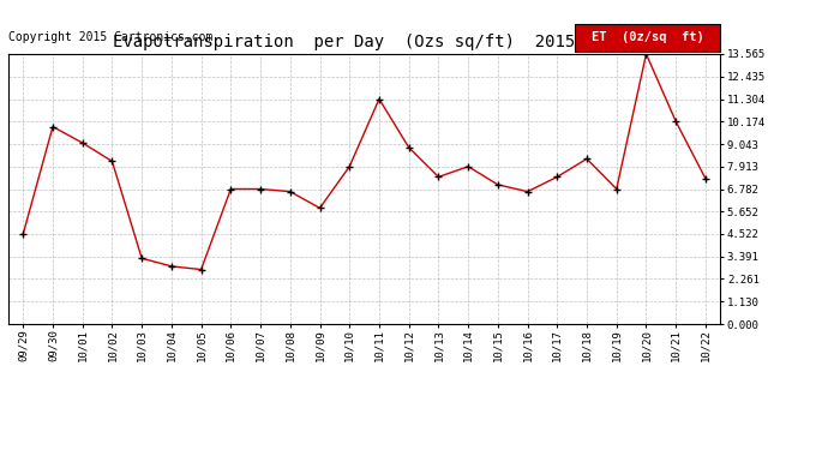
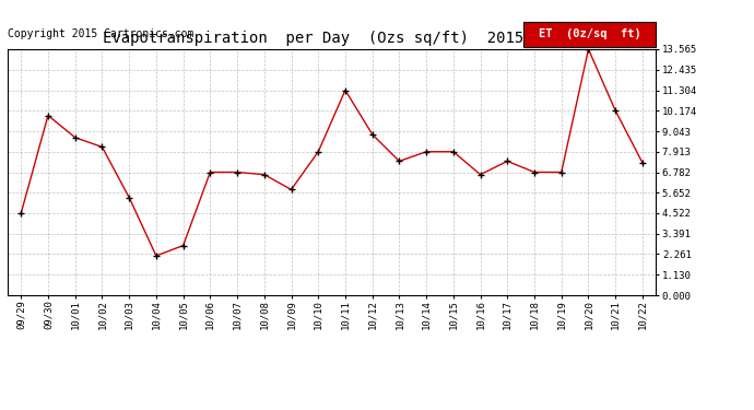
10/01: 9.1 -> 8.7
10/03: 3.3 -> 5.4
10/04: 2.9 -> 2.2
10/15: 7.0 -> 7.9
10/18: 8.3 -> 6.8
